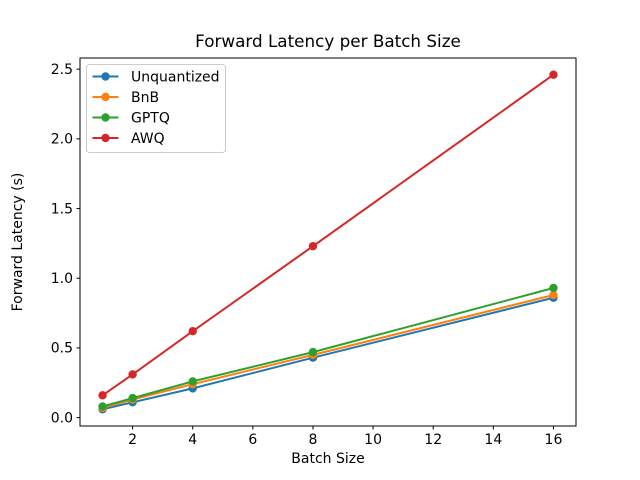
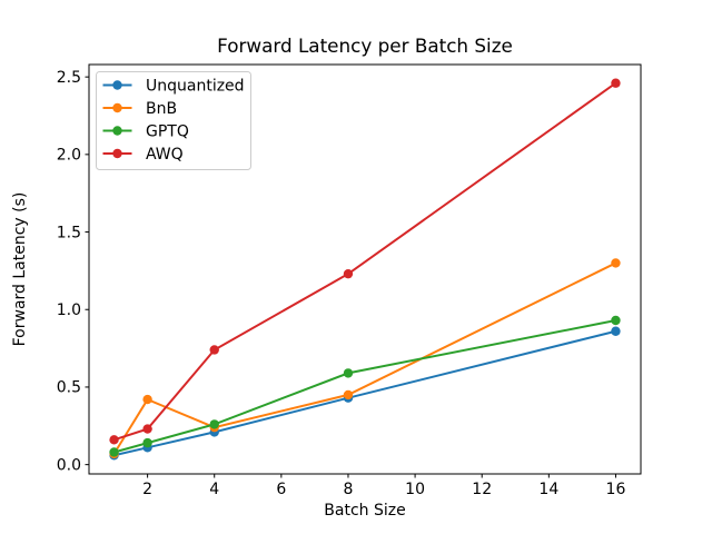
BnB/2: 0.13 -> 0.42
AWQ/2: 0.31 -> 0.23
AWQ/4: 0.62 -> 0.74
GPTQ/8: 0.47 -> 0.59
BnB/16: 0.88 -> 1.30
